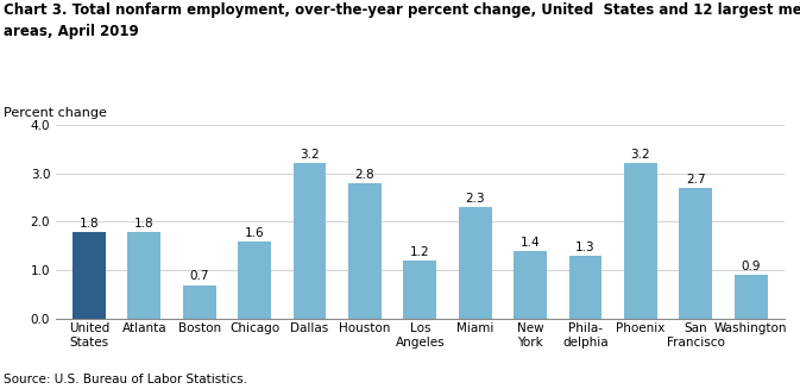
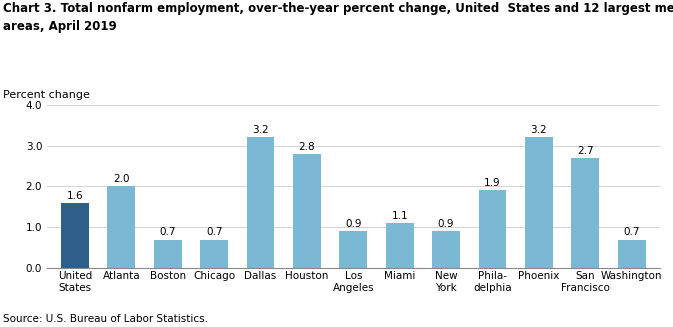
United States: 1.8 -> 1.6
Atlanta: 1.8 -> 2.0
Chicago: 1.6 -> 0.7
Los Angeles: 1.2 -> 0.9
Miami: 2.3 -> 1.1
New York: 1.4 -> 0.9
Phila- delphia: 1.3 -> 1.9
Washington: 0.9 -> 0.7
